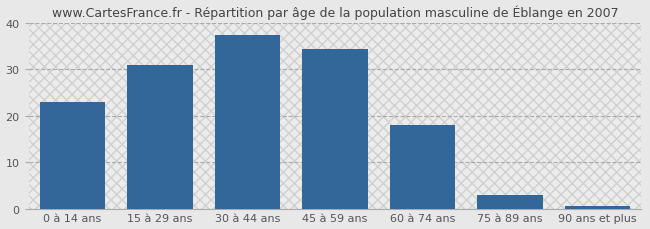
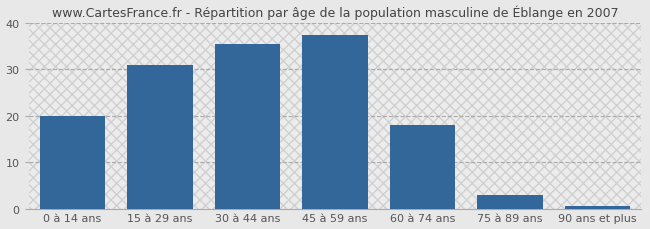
0 à 14 ans: 23.0 -> 20.0
30 à 44 ans: 37.5 -> 35.5
45 à 59 ans: 34.5 -> 37.5
